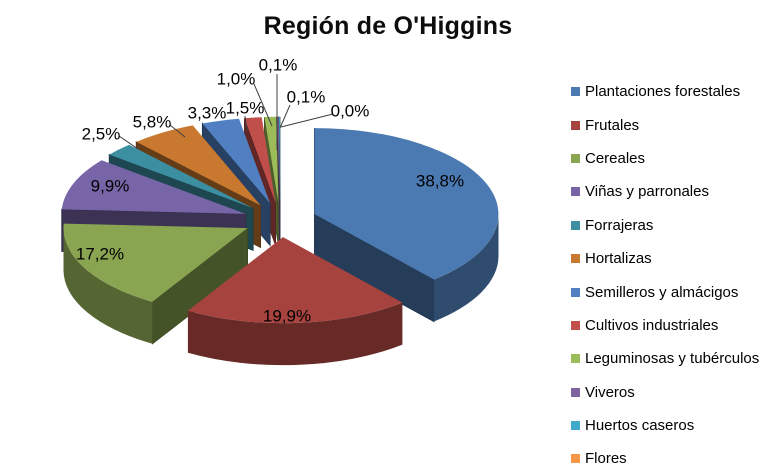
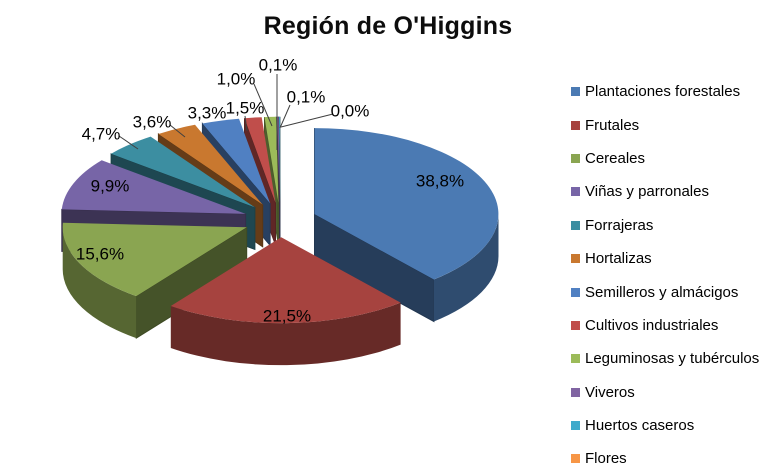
Frutales: 19,9% -> 21,5%
Cereales: 17,2% -> 15,6%
Forrajeras: 2,5% -> 4,7%
Hortalizas: 5,8% -> 3,6%
